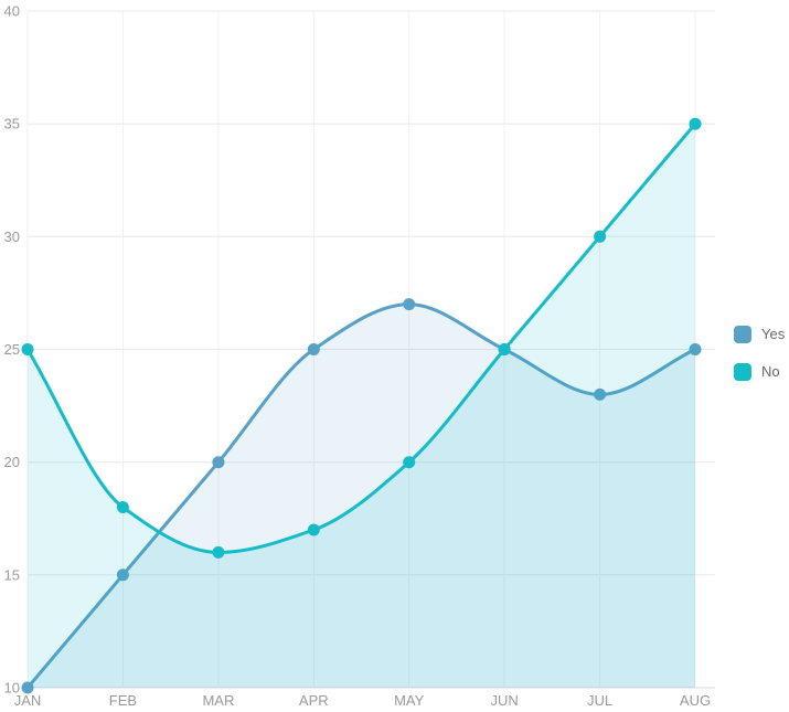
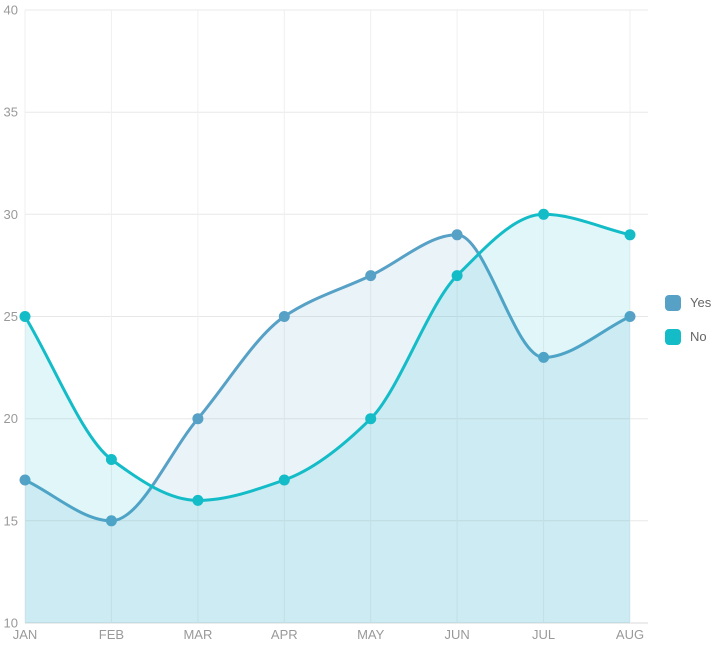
Yes/JAN: 10 -> 17
Yes/JUN: 25 -> 29
No/JUN: 25 -> 27
No/AUG: 35 -> 29
